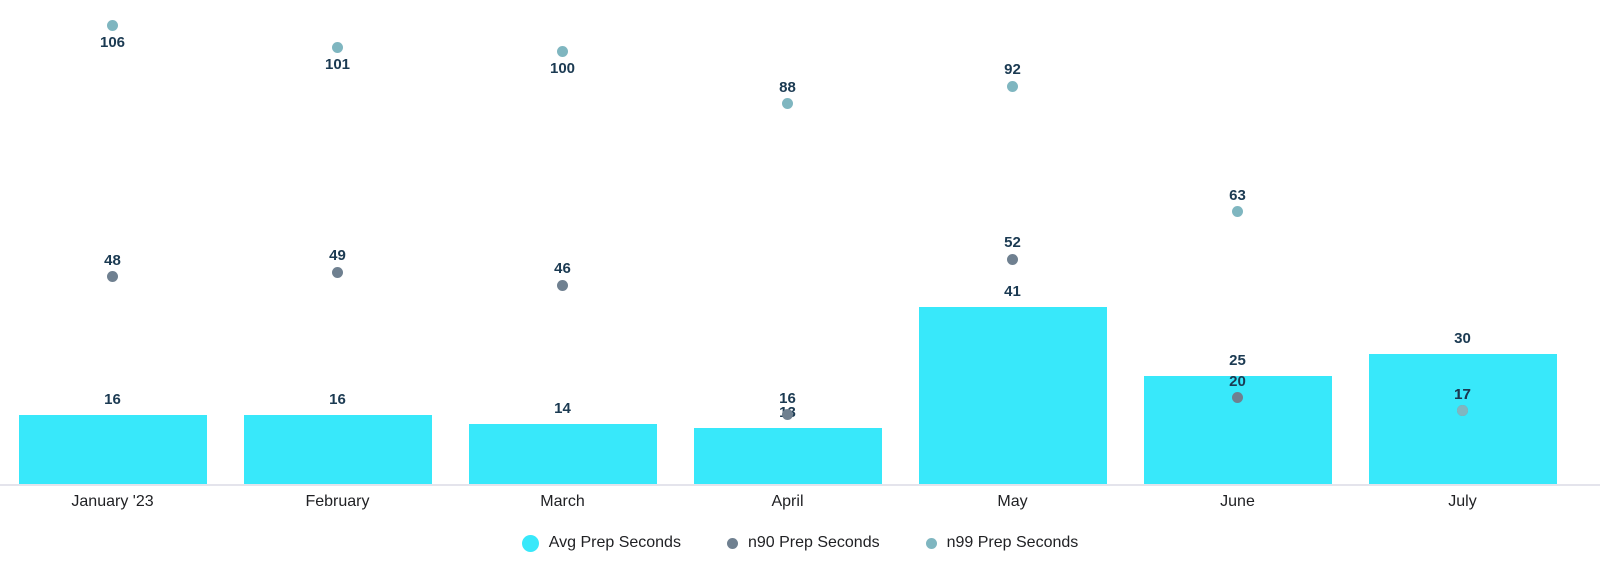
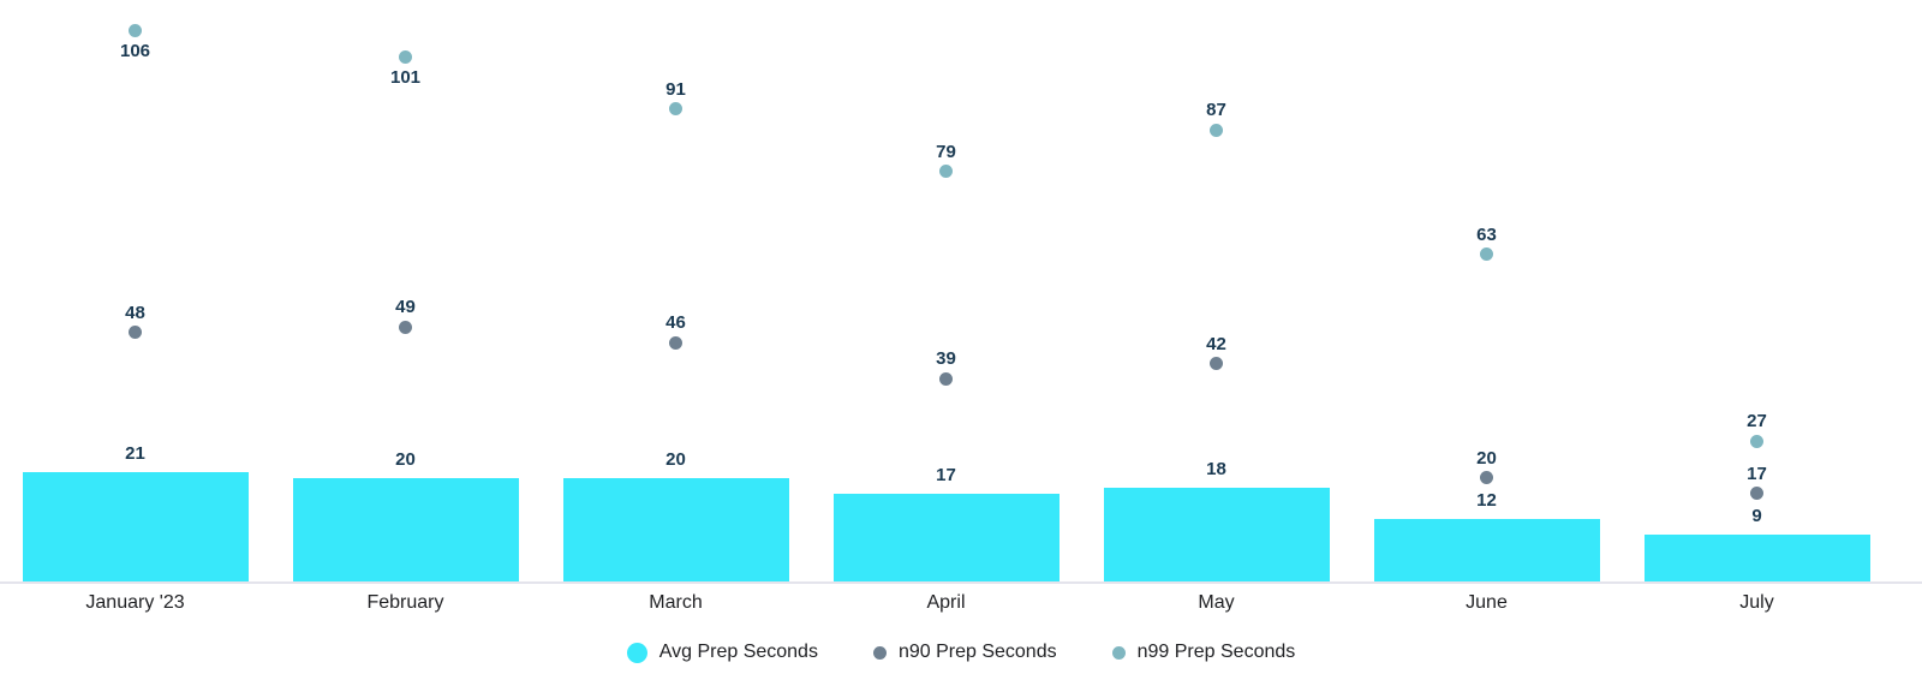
Avg Prep Seconds/January '23: 16 -> 21
Avg Prep Seconds/February: 16 -> 20
Avg Prep Seconds/March: 14 -> 20
n99 Prep Seconds/March: 100 -> 91
Avg Prep Seconds/April: 13 -> 17
n90 Prep Seconds/April: 16 -> 39
n99 Prep Seconds/April: 88 -> 79
Avg Prep Seconds/May: 41 -> 18
n90 Prep Seconds/May: 52 -> 42
n99 Prep Seconds/May: 92 -> 87
Avg Prep Seconds/June: 25 -> 12
Avg Prep Seconds/July: 30 -> 9
n99 Prep Seconds/July: 17 -> 27
